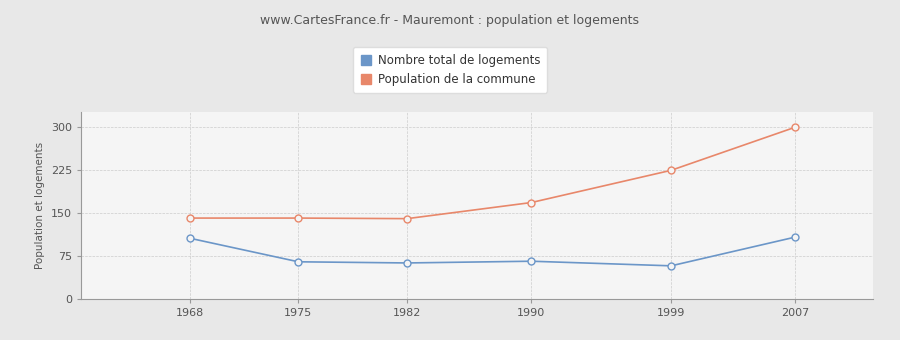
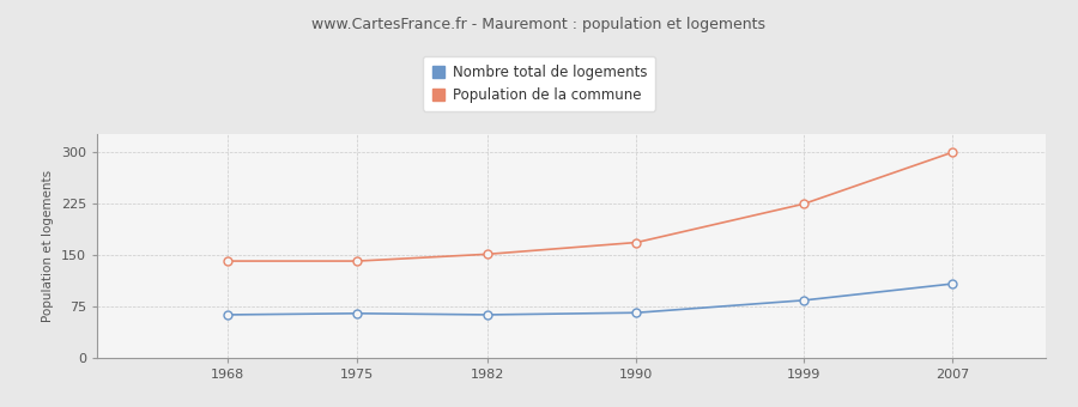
Nombre total de logements/1968: 106 -> 63
Population de la commune/1982: 140 -> 151
Nombre total de logements/1999: 58 -> 84
